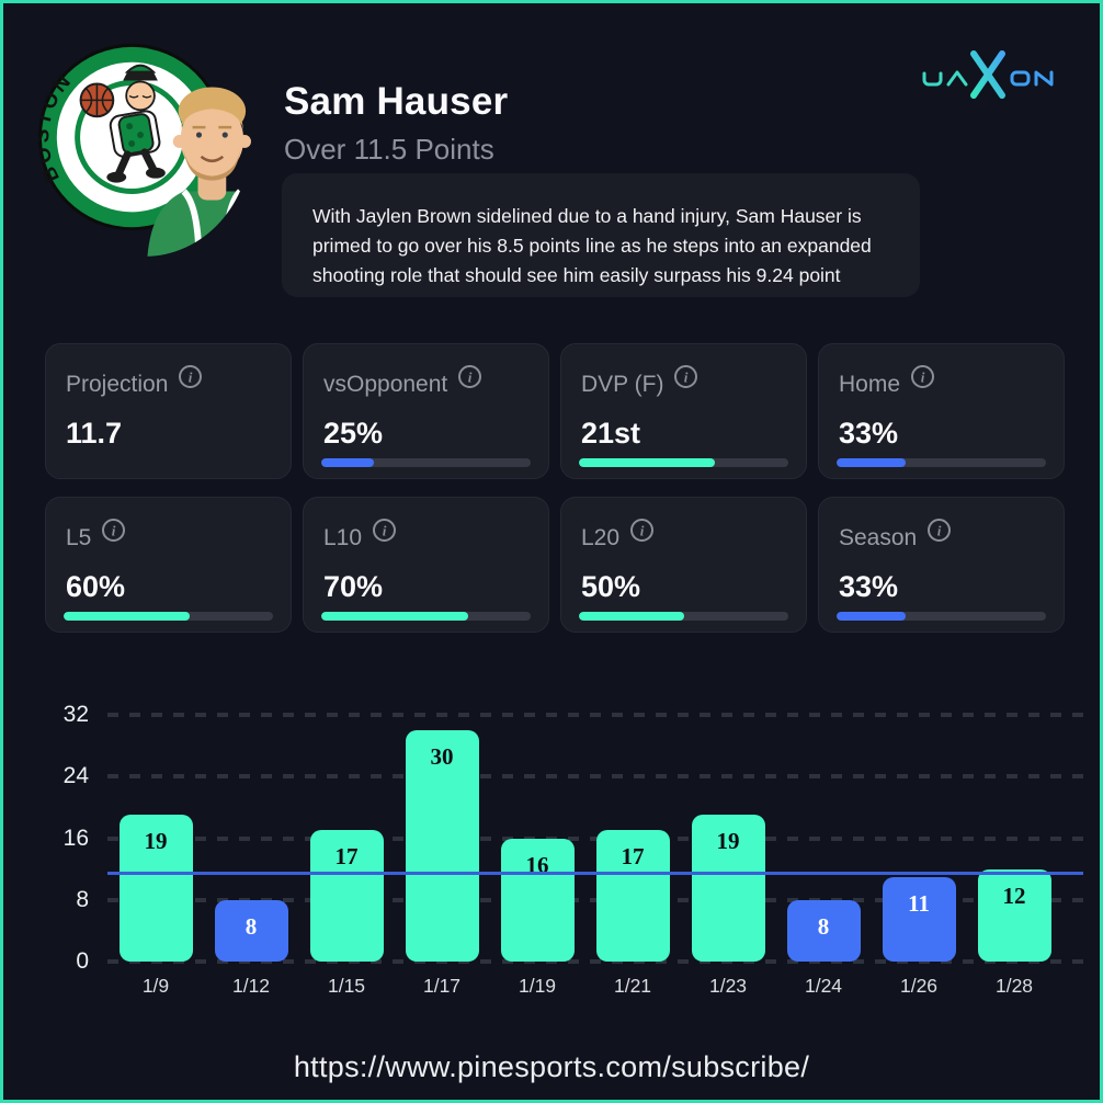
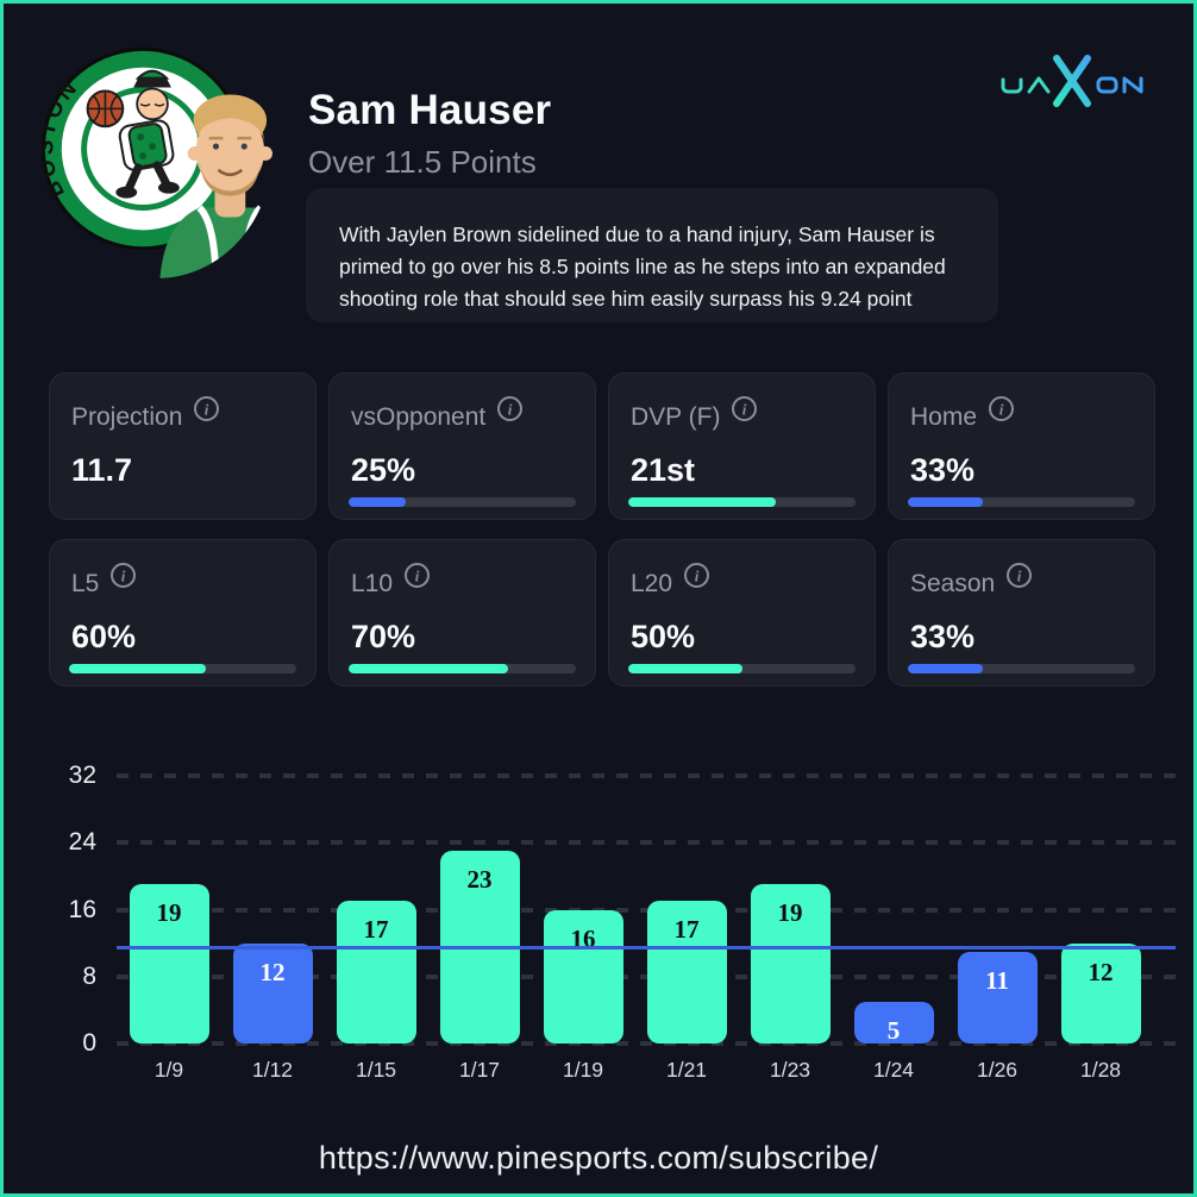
1/12: 8 -> 12
1/17: 30 -> 23
1/24: 8 -> 5
